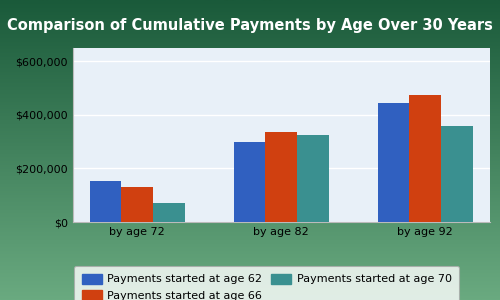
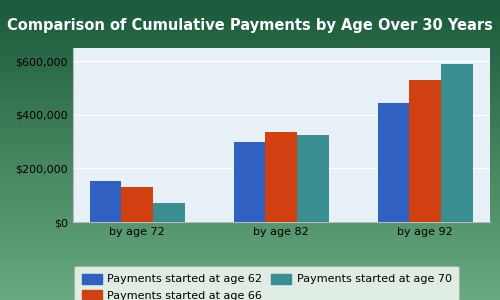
Payments started at age 66/by age 92: $475,000 -> $530,000
Payments started at age 70/by age 92: $360,000 -> $590,000
